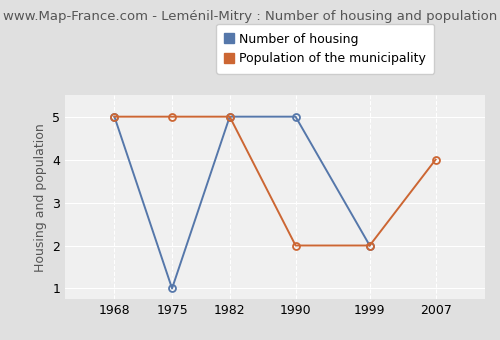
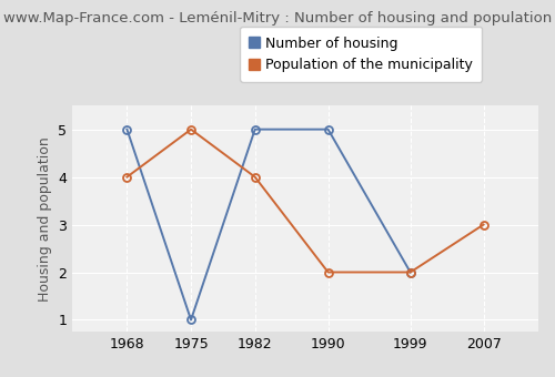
Population of the municipality/1968: 5 -> 4
Population of the municipality/1982: 5 -> 4
Population of the municipality/2007: 4 -> 3
